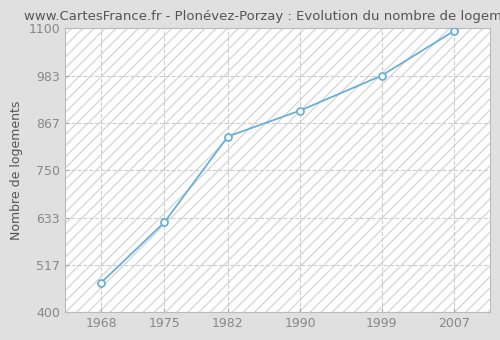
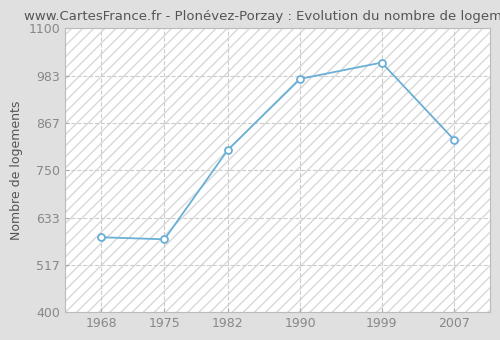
1968: 473 -> 585
1975: 622 -> 580
1982: 833 -> 800
1990: 897 -> 975
1999: 983 -> 1015
2007: 1093 -> 825
